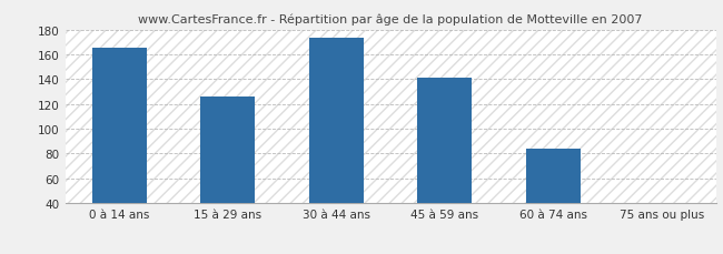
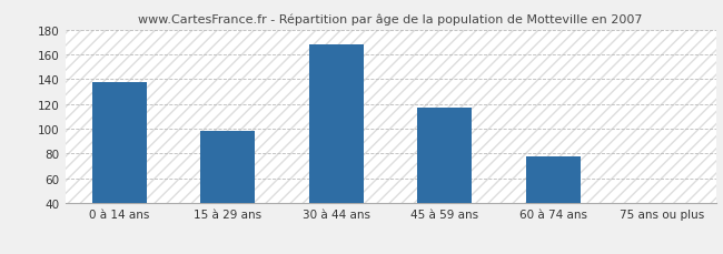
0 à 14 ans: 165 -> 138
15 à 29 ans: 126 -> 98
30 à 44 ans: 173 -> 168
45 à 59 ans: 141 -> 117
60 à 74 ans: 84 -> 78
